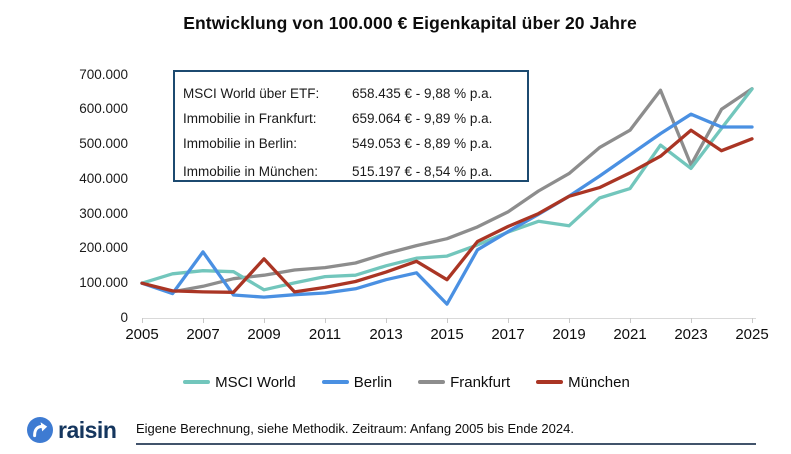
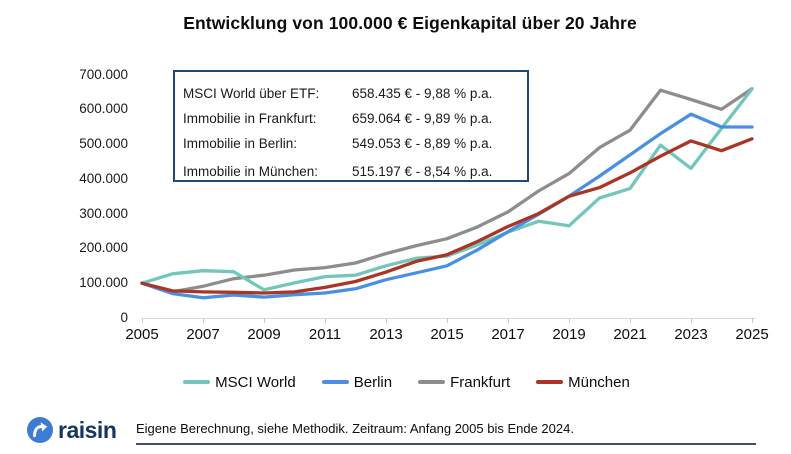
Berlin/2007: 190000 -> 60000
München/2009: 170000 -> 70000
Berlin/2015: 40000 -> 150000
München/2015: 110000 -> 180000
Frankfurt/2023: 440000 -> 630000
München/2023: 540000 -> 510000
